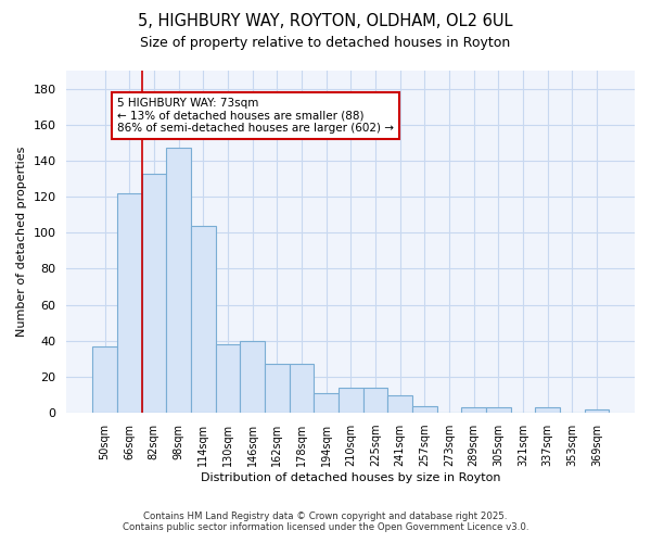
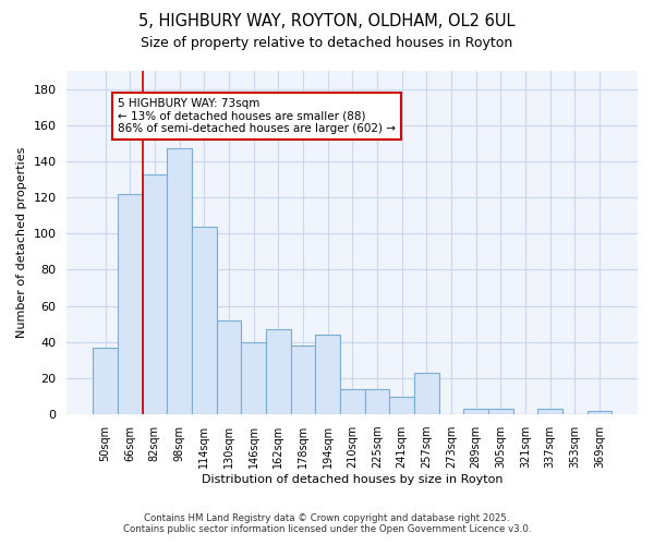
130sqm: 38 -> 52
162sqm: 27 -> 47
178sqm: 27 -> 38
194sqm: 11 -> 44
257sqm: 4 -> 23
